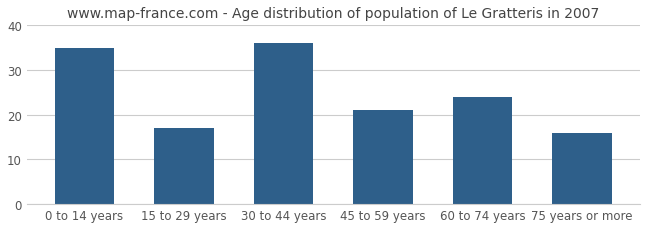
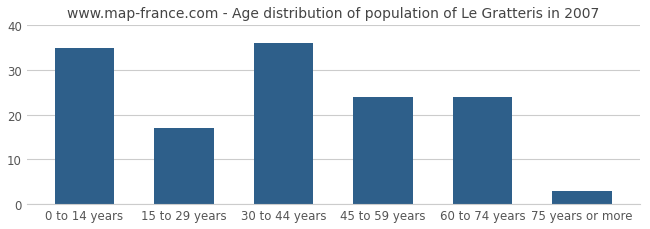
45 to 59 years: 21 -> 24
75 years or more: 16 -> 3
